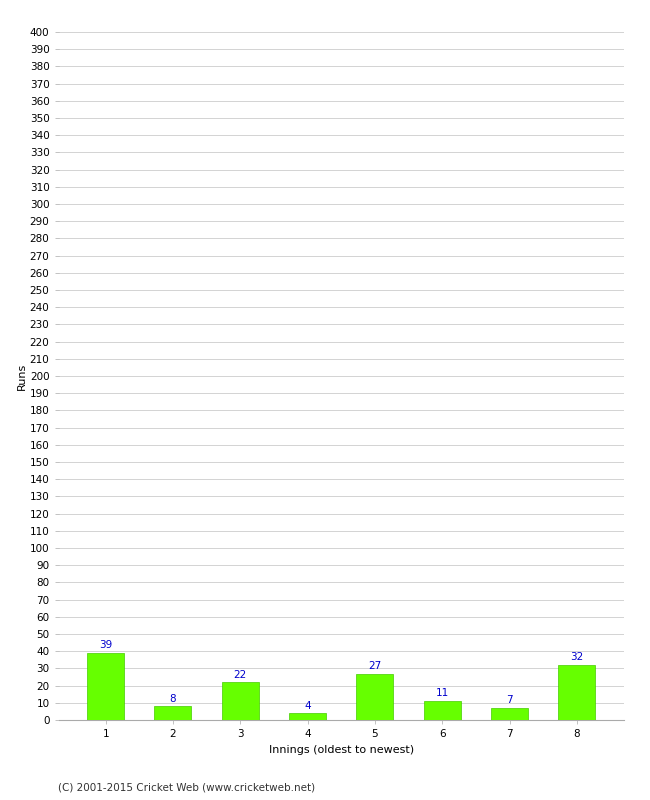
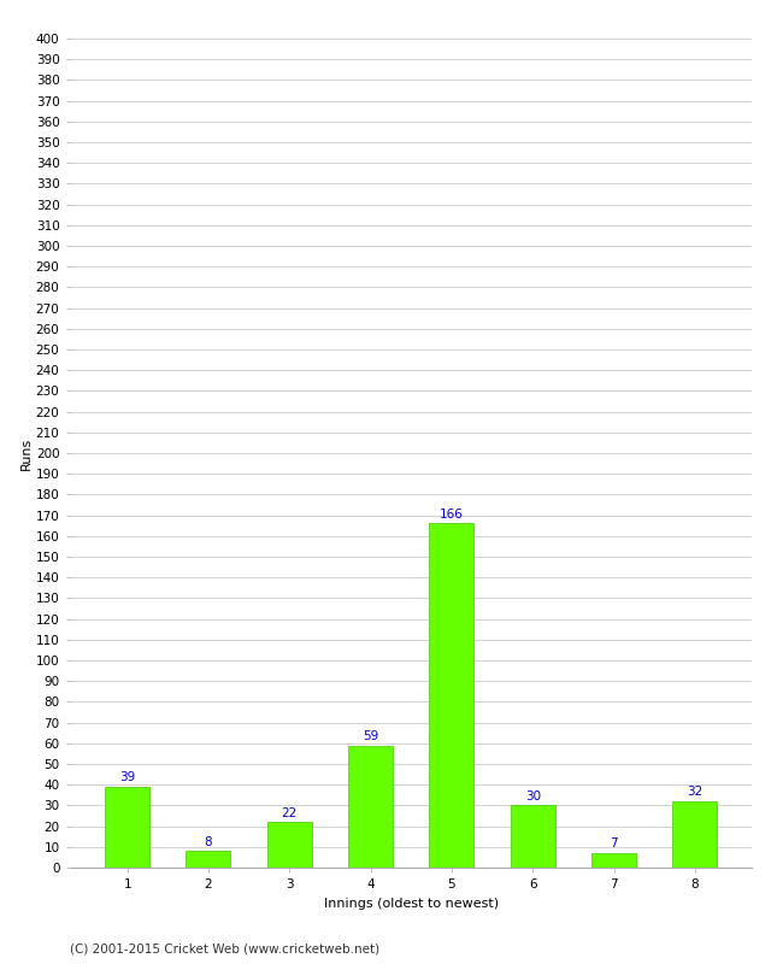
4: 4 -> 59
5: 27 -> 166
6: 11 -> 30
